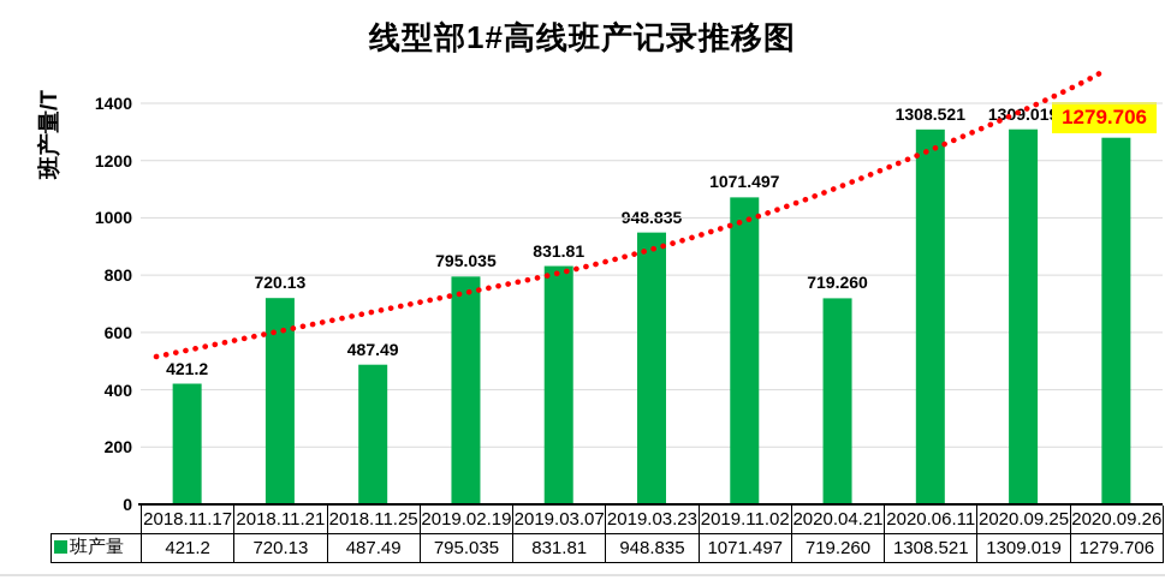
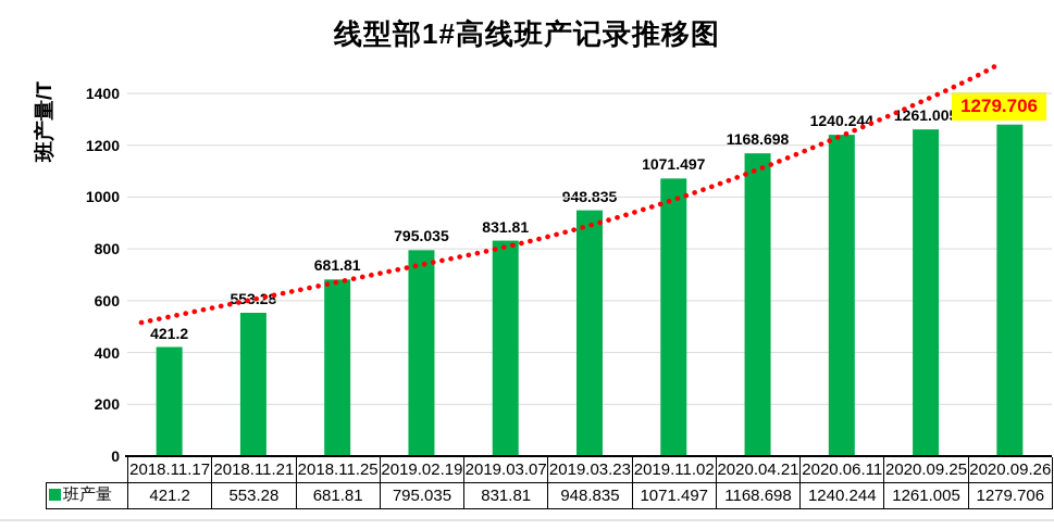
2018.11.21: 720.13 -> 553.28
2018.11.25: 487.49 -> 681.81
2020.04.21: 719.260 -> 1168.698
2020.06.11: 1308.521 -> 1240.244
2020.09.25: 1309.019 -> 1261.005
